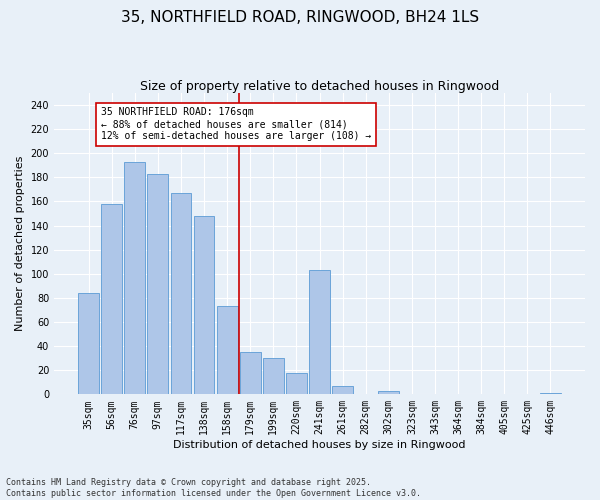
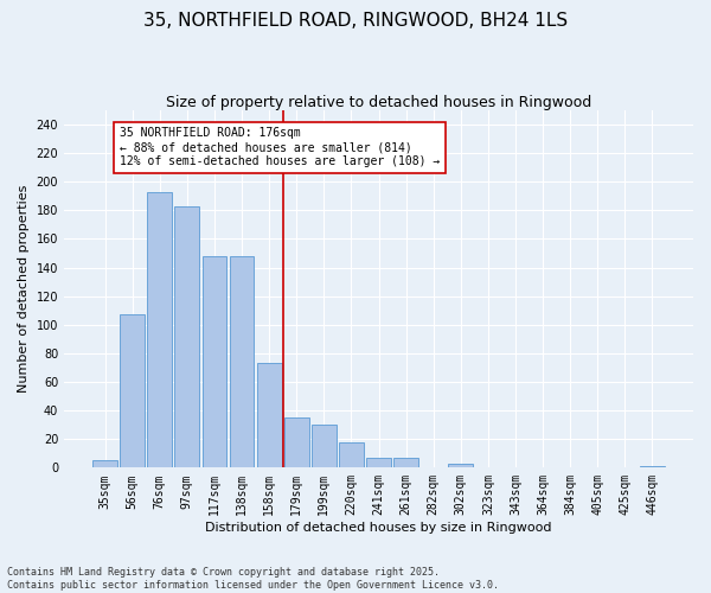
35sqm: 84 -> 5
56sqm: 158 -> 107
117sqm: 167 -> 148
241sqm: 103 -> 7
